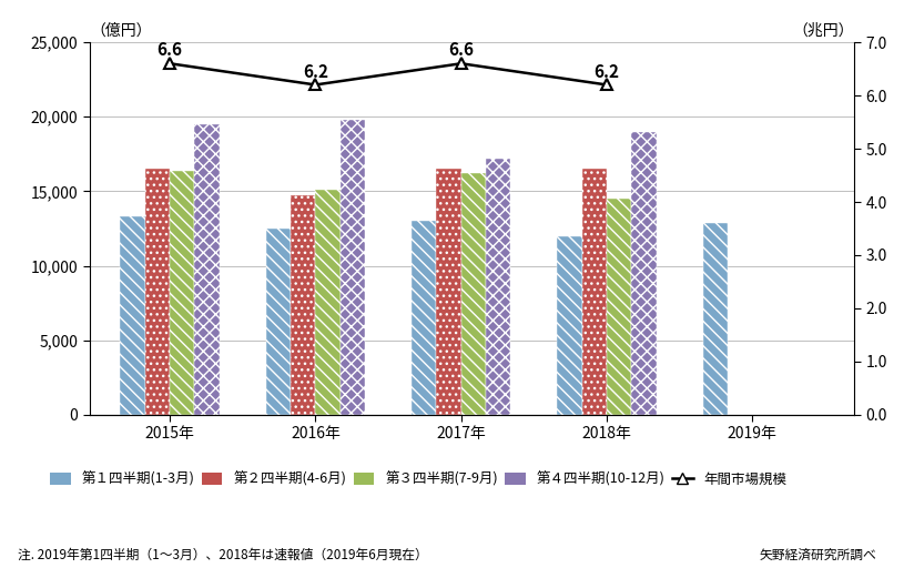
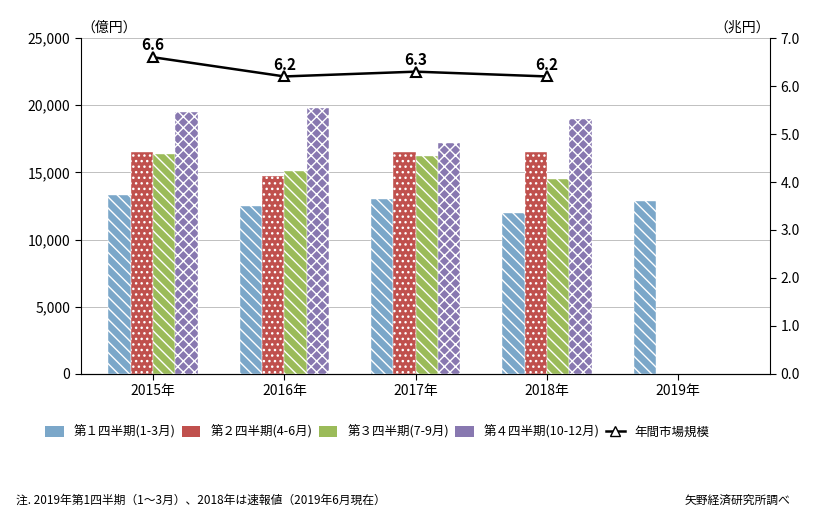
年間市場規模/2017年: 6.6 -> 6.3
